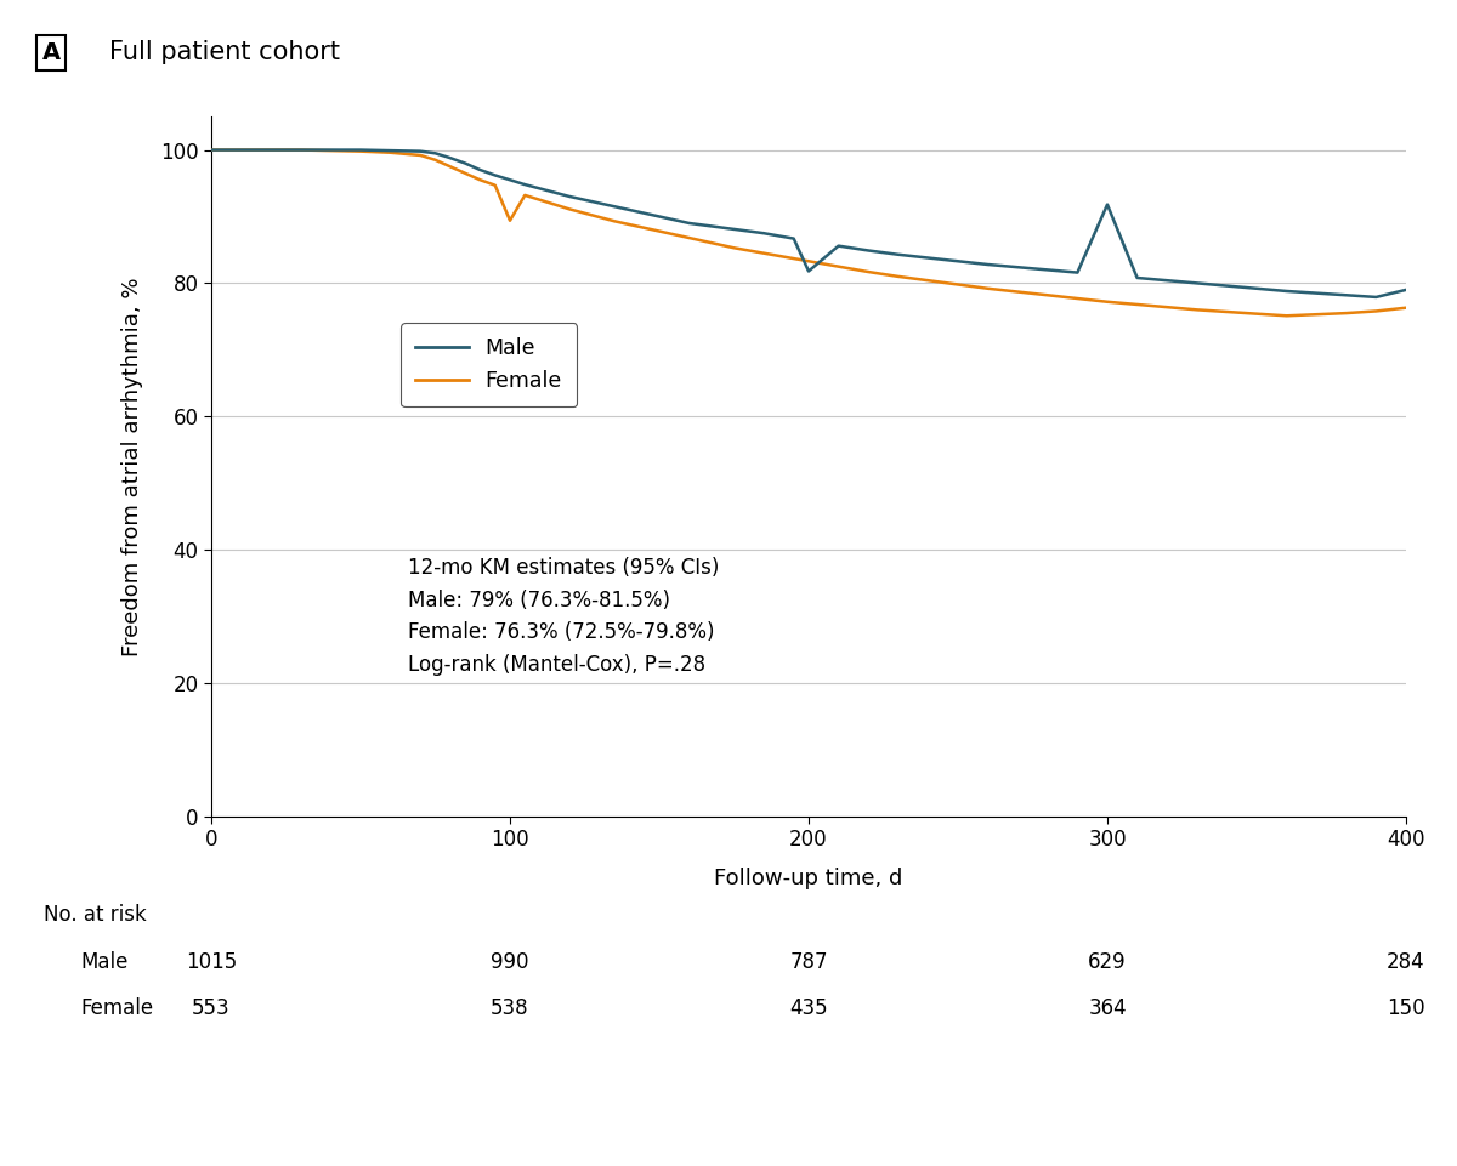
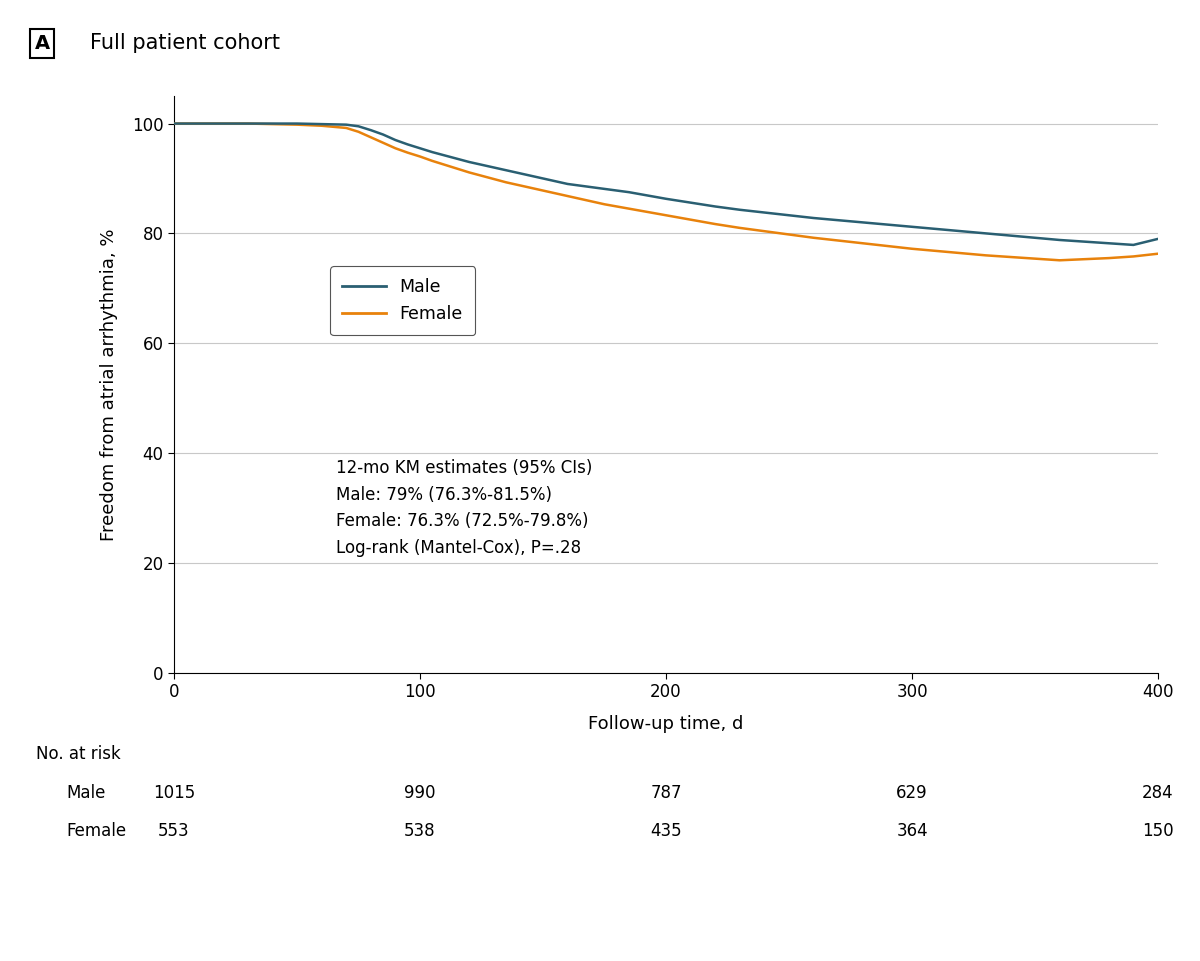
Female/100: 89.4 -> 94.0
Male/200: 81.8 -> 86.3
Male/300: 91.8 -> 81.2
